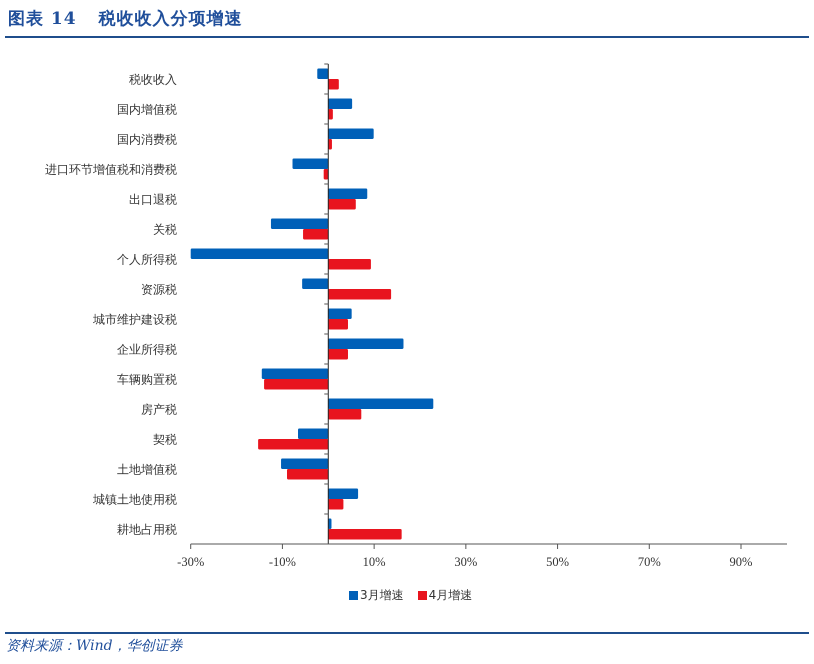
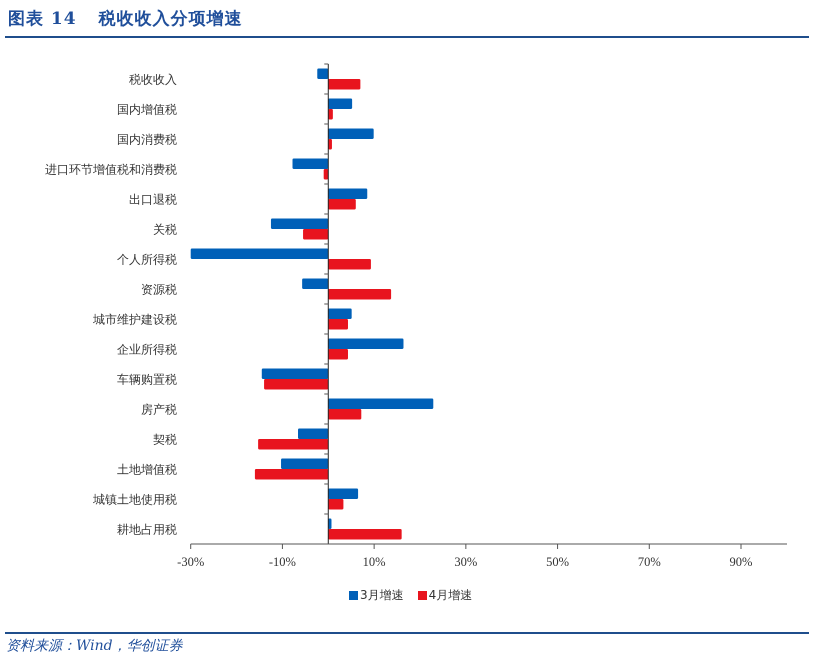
4月增速/税收收入: 2% -> 7%
4月增速/土地增值税: -9% -> -16%
